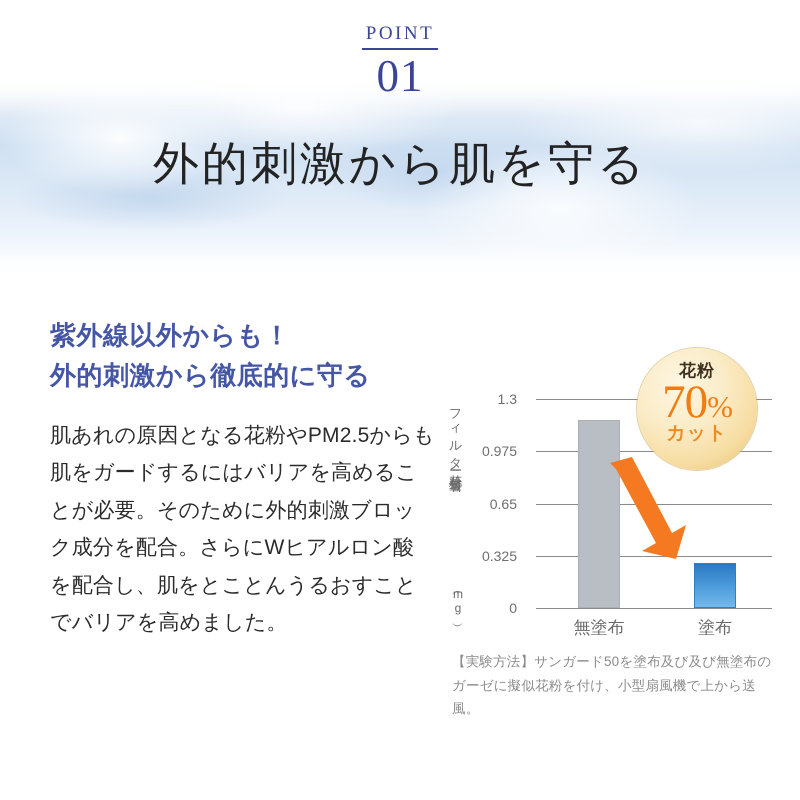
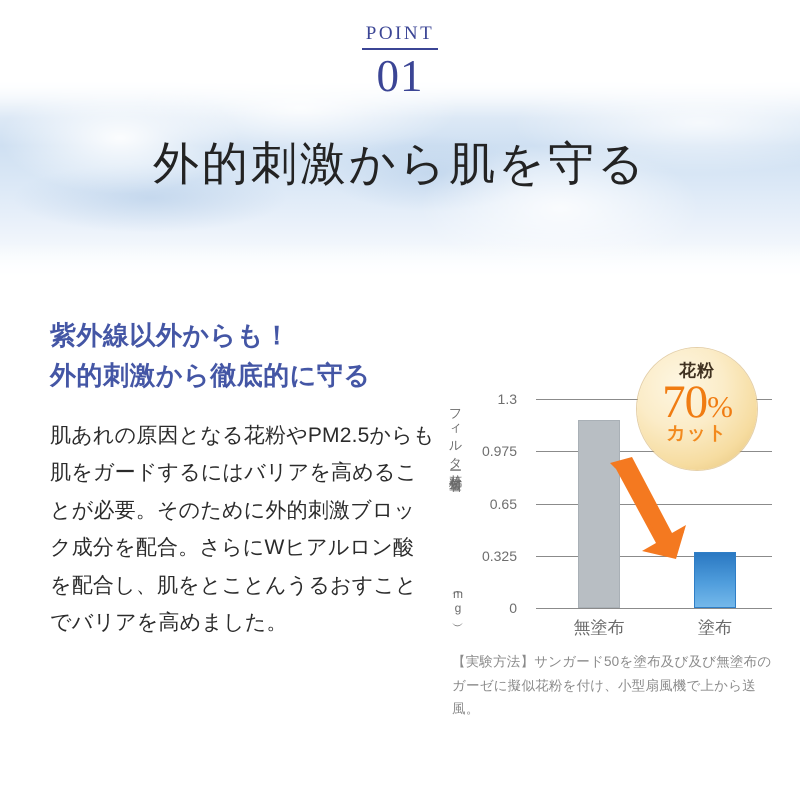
塗布: 0.28 -> 0.35
